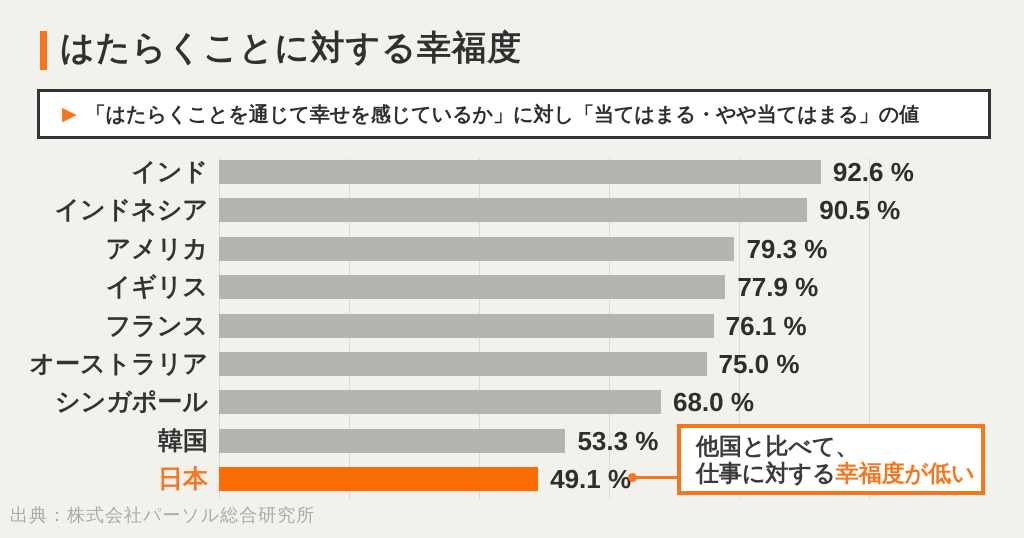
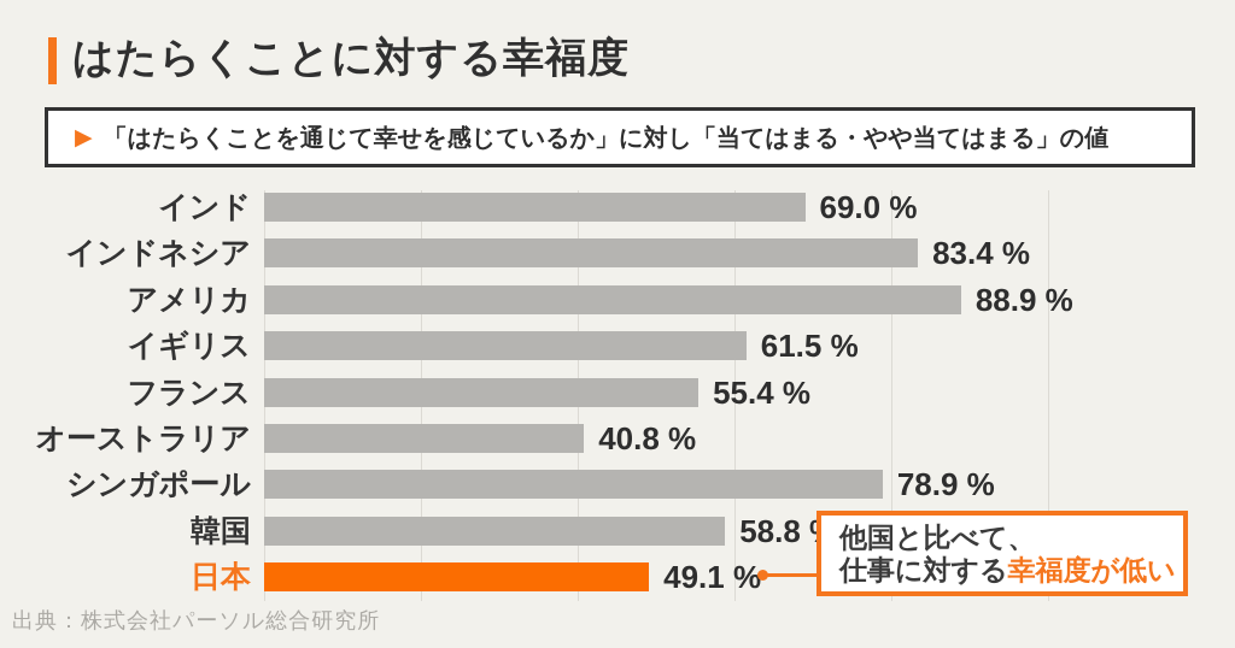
インド: 92.6 -> 69.0
インドネシア: 90.5 -> 83.4
アメリカ: 79.3 -> 88.9
イギリス: 77.9 -> 61.5
フランス: 76.1 -> 55.4
オーストラリア: 75.0 -> 40.8
シンガポール: 68.0 -> 78.9
韓国: 53.3 -> 58.8
